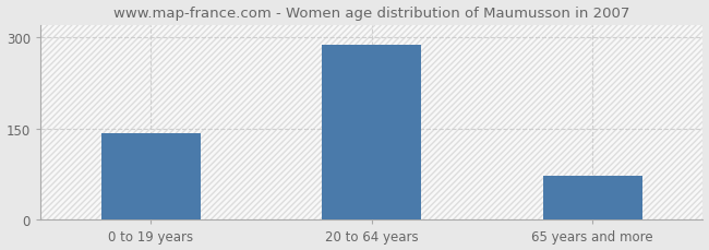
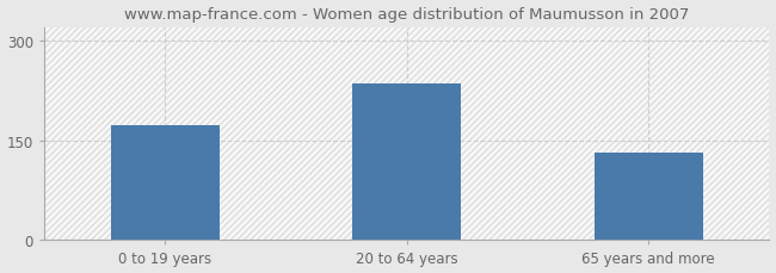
0 to 19 years: 143 -> 172
20 to 64 years: 287 -> 236
65 years and more: 72 -> 132
